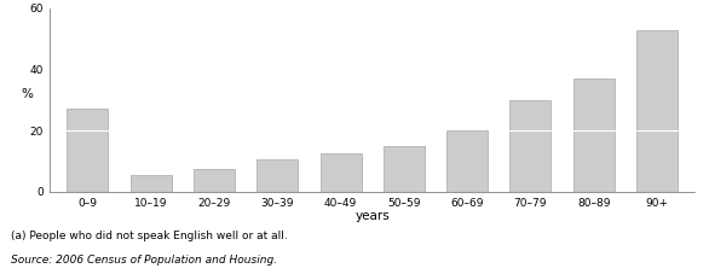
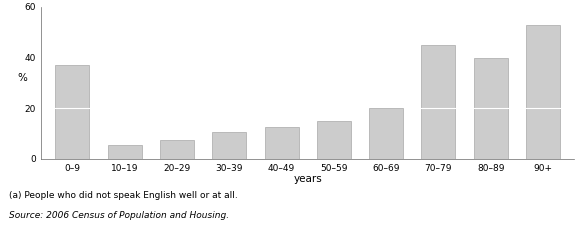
0–9: 27.0 -> 37.0
70–79: 30.0 -> 45.0
80–89: 37.0 -> 40.0
